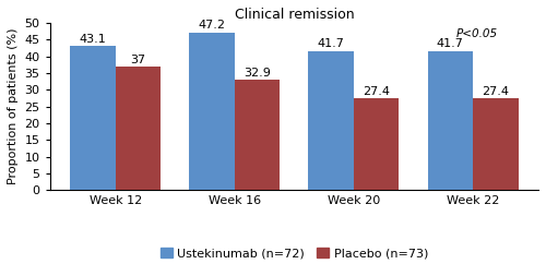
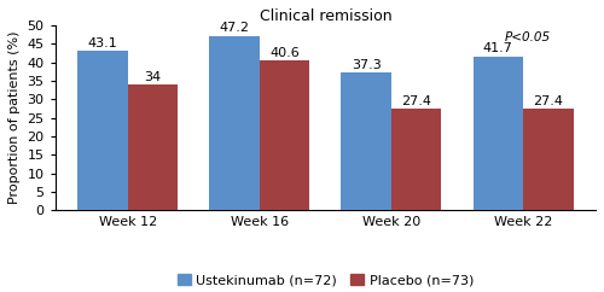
Placebo (n=73)/Week 12: 37 -> 34
Placebo (n=73)/Week 16: 32.9 -> 40.6
Ustekinumab (n=72)/Week 20: 41.7 -> 37.3
